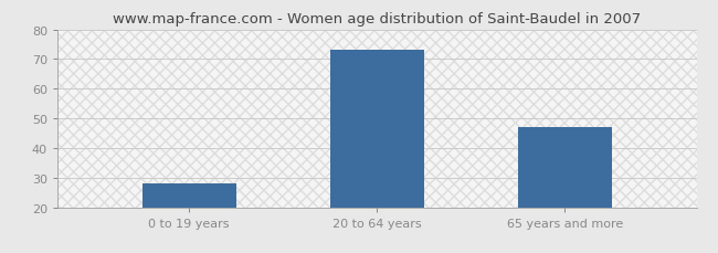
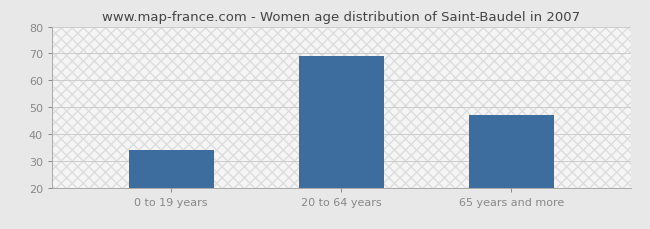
0 to 19 years: 28 -> 34
20 to 64 years: 73 -> 69
